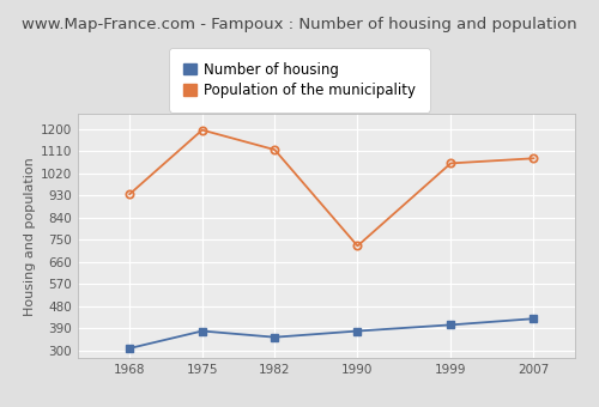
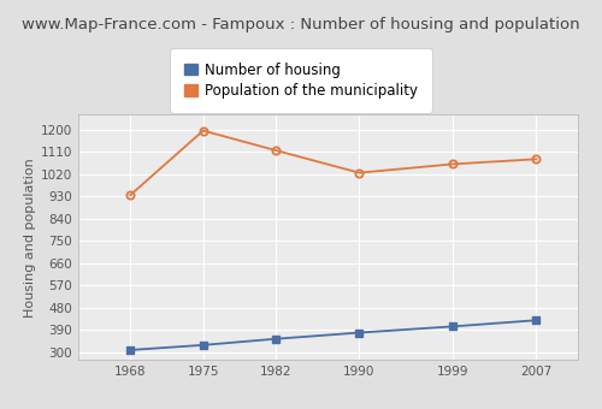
Number of housing/1975: 380 -> 330
Population of the municipality/1990: 725 -> 1025
